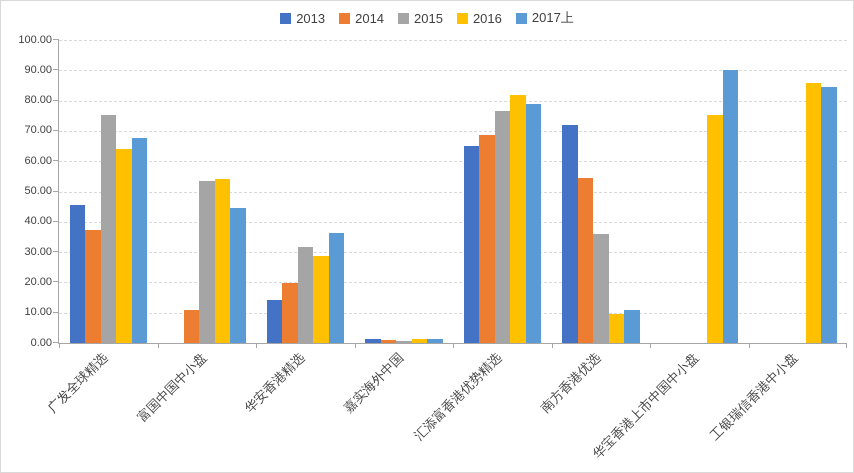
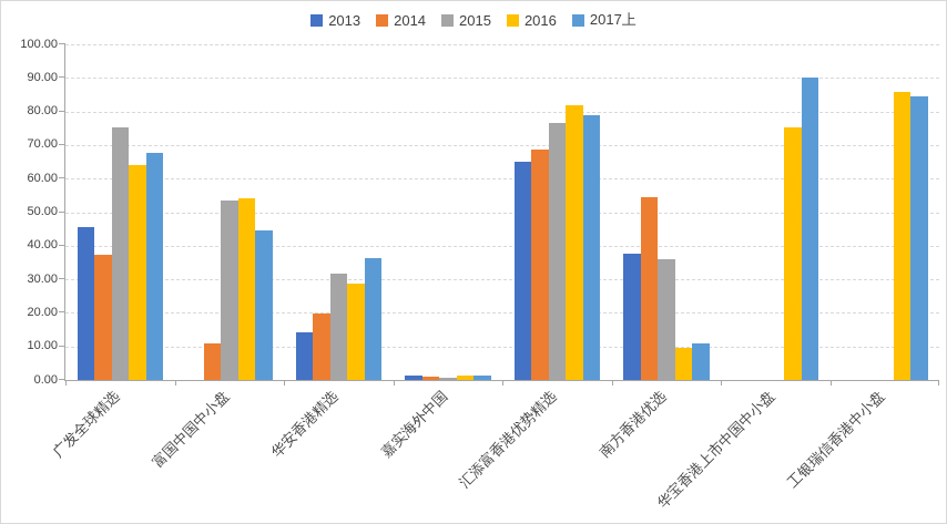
2013/南方香港优选: 72 -> 38
